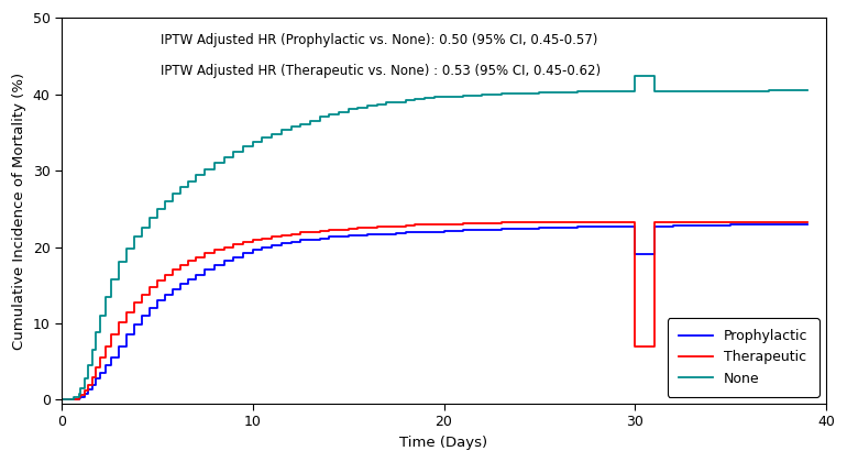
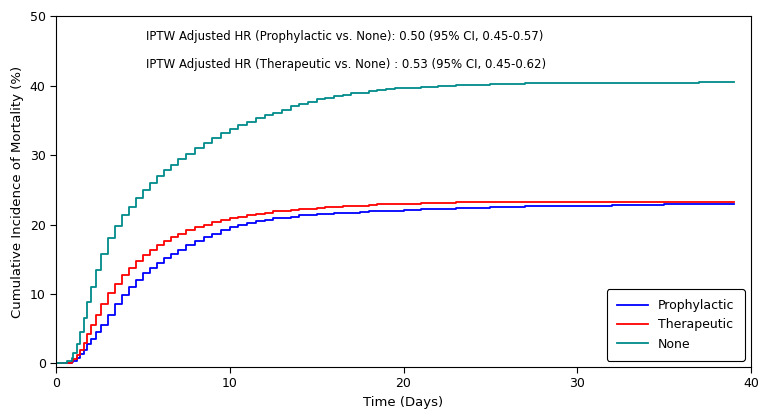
Prophylactic/30: 19.0 -> 22.7
Therapeutic/30: 7.0 -> 23.3
None/30: 42.4 -> 40.4
